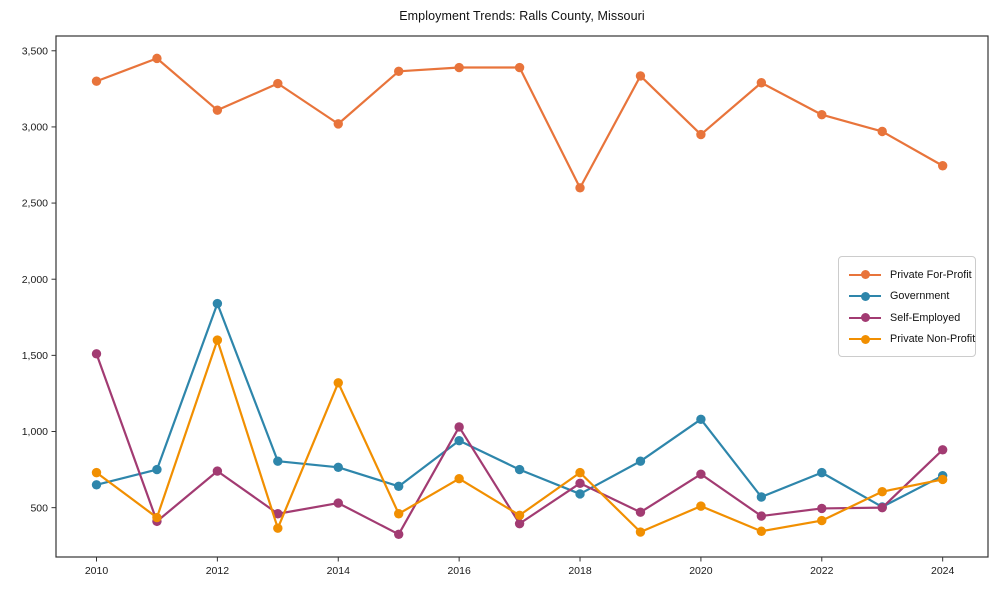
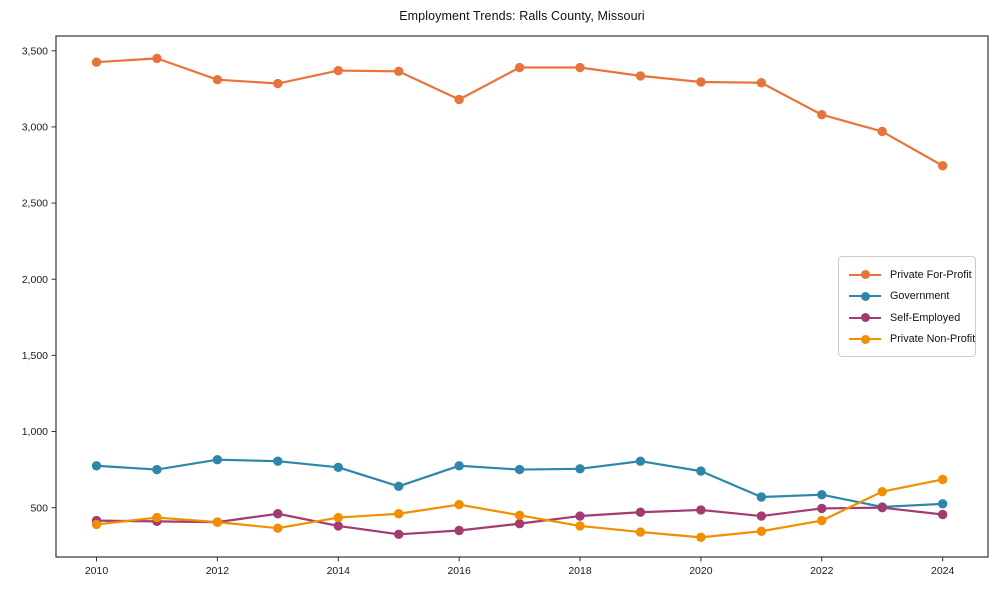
Private For-Profit/2010: 3300 -> 3420
Government/2010: 650 -> 780
Self-Employed/2010: 1510 -> 420
Private Non-Profit/2010: 730 -> 390
Private For-Profit/2012: 3110 -> 3310
Government/2012: 1840 -> 820
Self-Employed/2012: 740 -> 400
Private Non-Profit/2012: 1600 -> 400
Private For-Profit/2014: 3020 -> 3370
Self-Employed/2014: 530 -> 380
Private Non-Profit/2014: 1320 -> 440
Private For-Profit/2016: 3390 -> 3180
Government/2016: 940 -> 780
Self-Employed/2016: 1030 -> 350
Private Non-Profit/2016: 690 -> 520
Private For-Profit/2018: 2600 -> 3390
Government/2018: 590 -> 760
Self-Employed/2018: 660 -> 440
Private Non-Profit/2018: 730 -> 380
Private For-Profit/2020: 2950 -> 3300
Government/2020: 1080 -> 740
Self-Employed/2020: 720 -> 480
Private Non-Profit/2020: 510 -> 300
Government/2022: 730 -> 580
Government/2024: 710 -> 520
Self-Employed/2024: 880 -> 460
